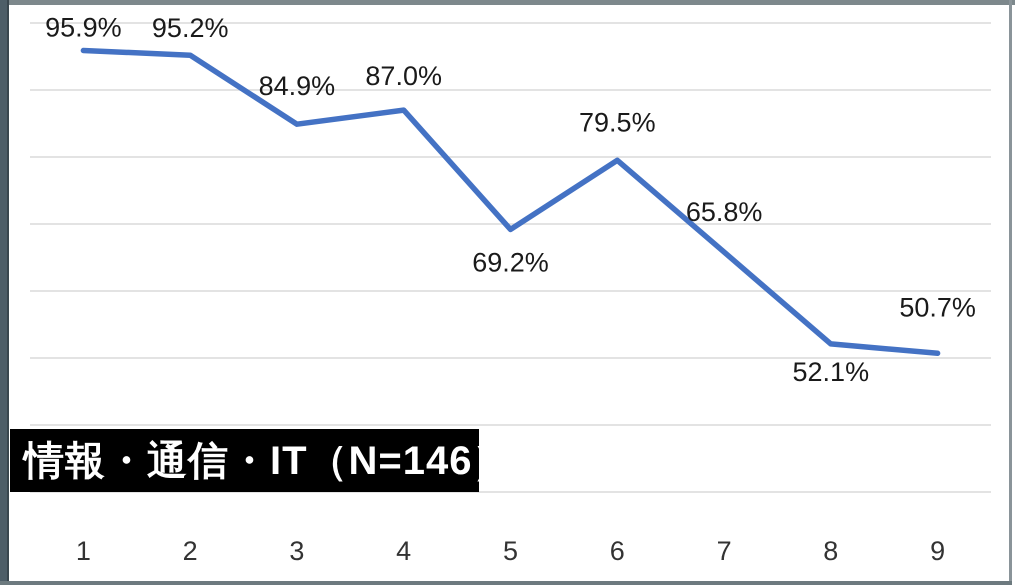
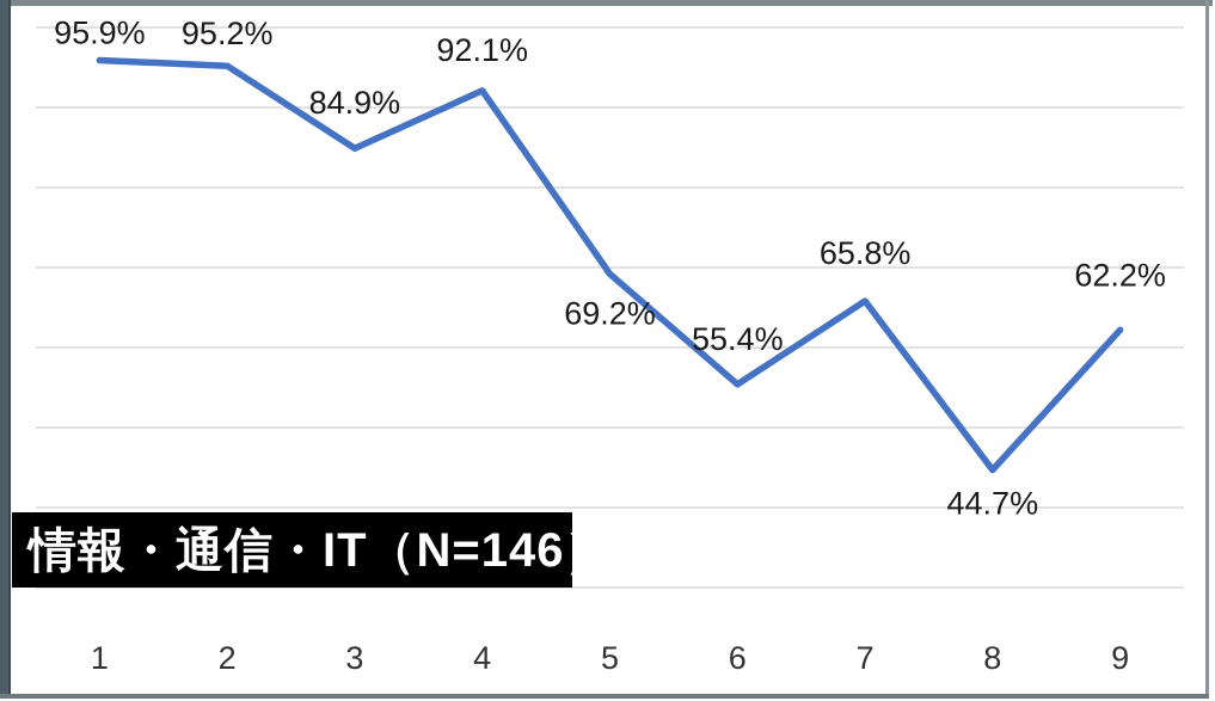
4: 87.0% -> 92.1%
6: 79.5% -> 55.4%
8: 52.1% -> 44.7%
9: 50.7% -> 62.2%
